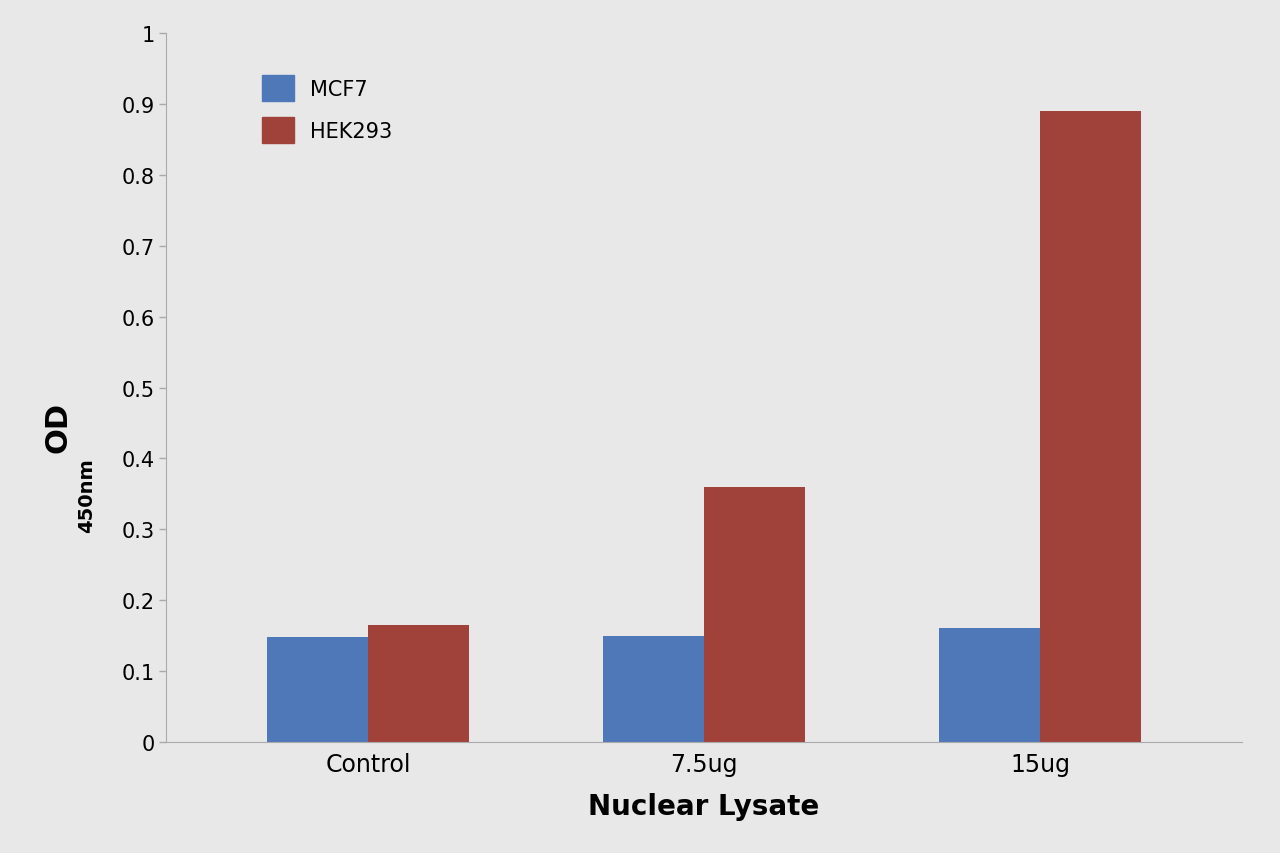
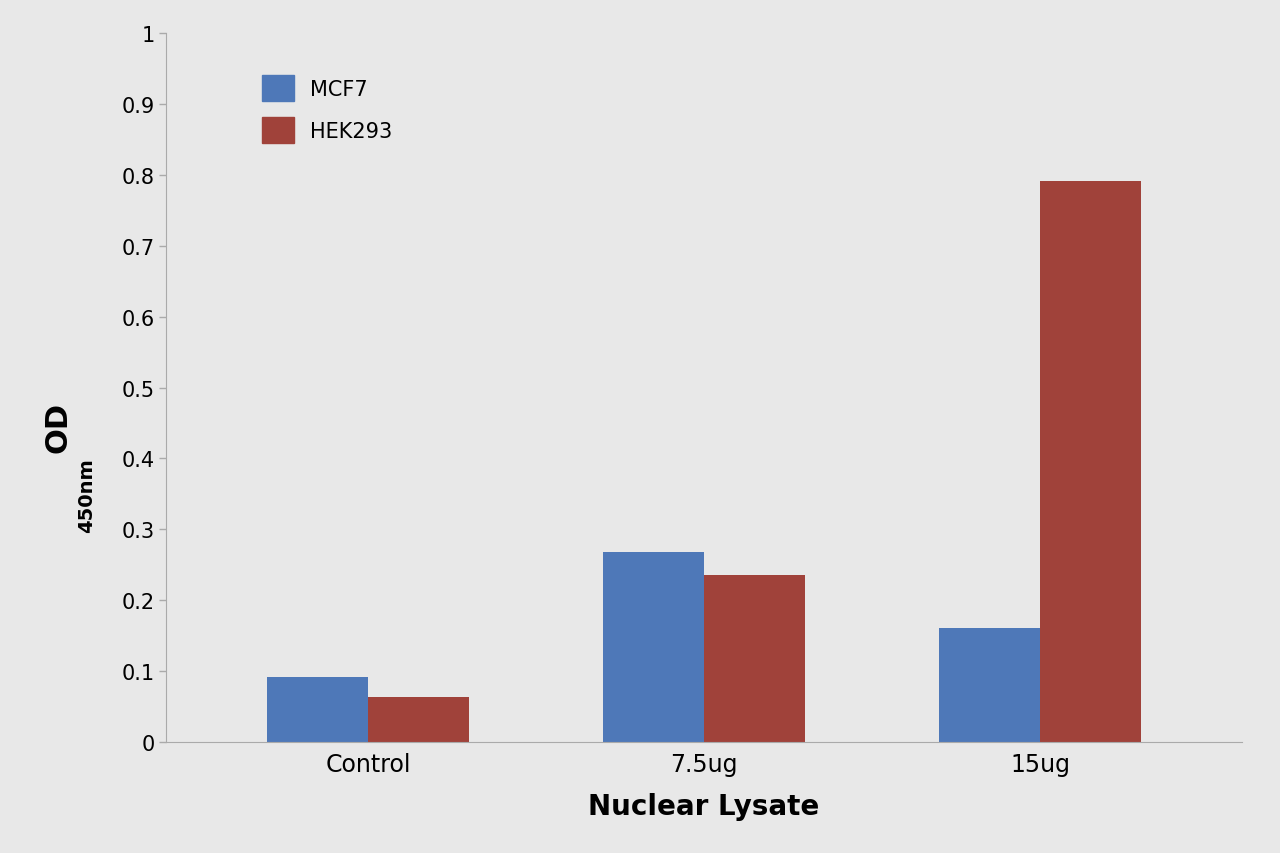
MCF7/Control: 0.148 -> 0.092
HEK293/Control: 0.165 -> 0.064
MCF7/7.5ug: 0.149 -> 0.268
HEK293/7.5ug: 0.360 -> 0.236
HEK293/15ug: 0.890 -> 0.792
